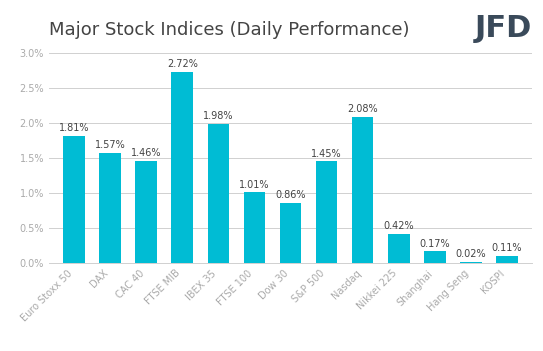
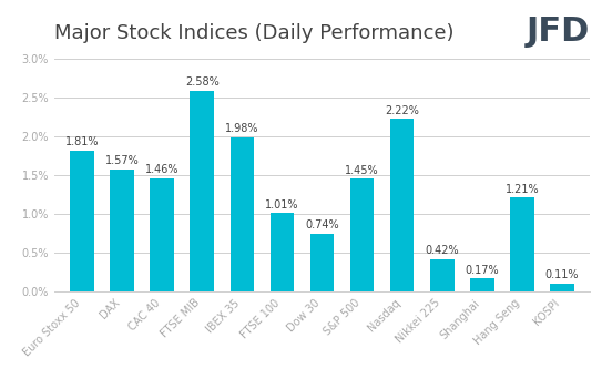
FTSE MIB: 2.72% -> 2.58%
Dow 30: 0.86% -> 0.74%
Nasdaq: 2.08% -> 2.22%
Hang Seng: 0.02% -> 1.21%
